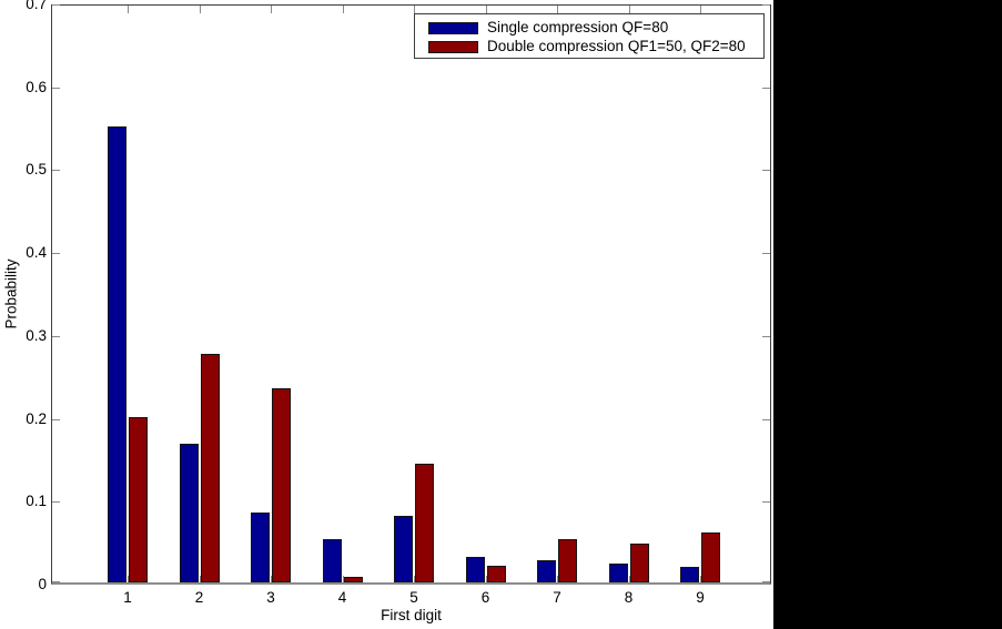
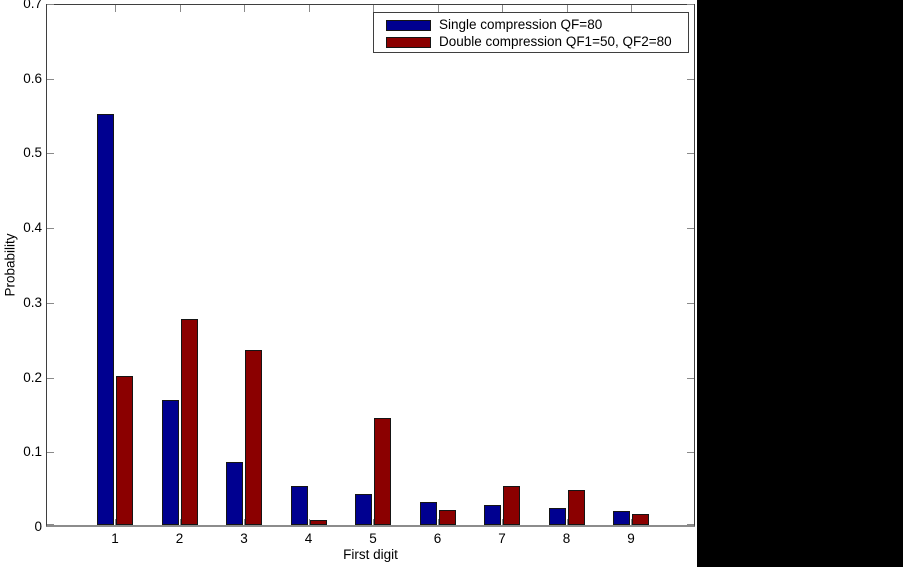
Single compression QF=80/5: 0.08 -> 0.04
Double compression QF1=50, QF2=80/9: 0.06 -> 0.01
